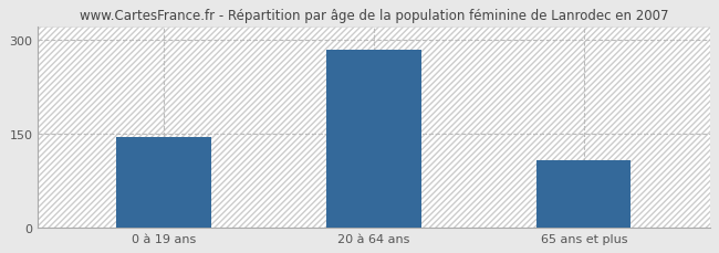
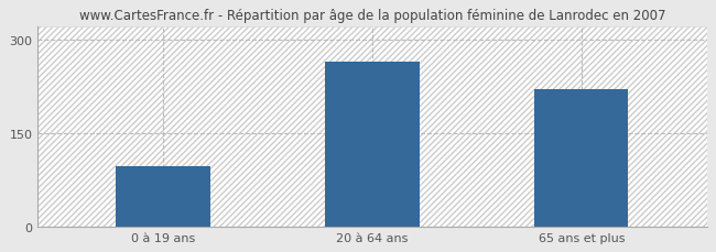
0 à 19 ans: 144 -> 96
20 à 64 ans: 283 -> 264
65 ans et plus: 107 -> 220
